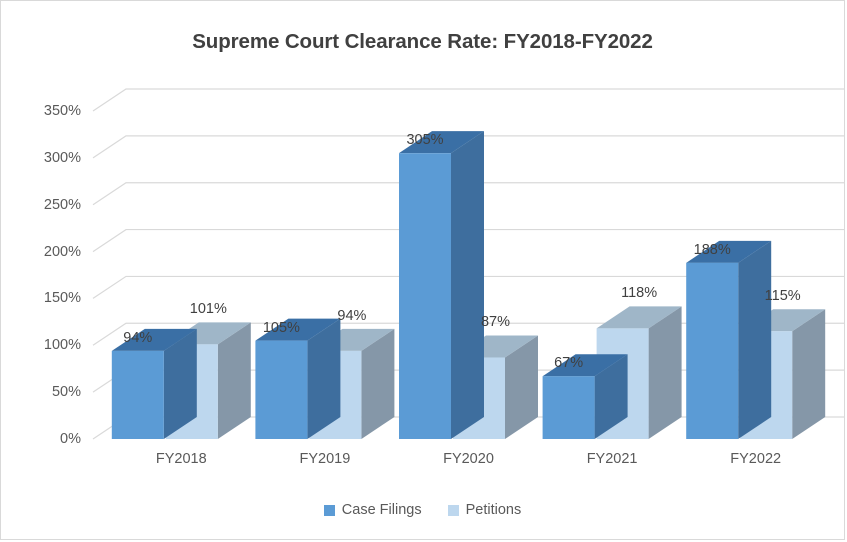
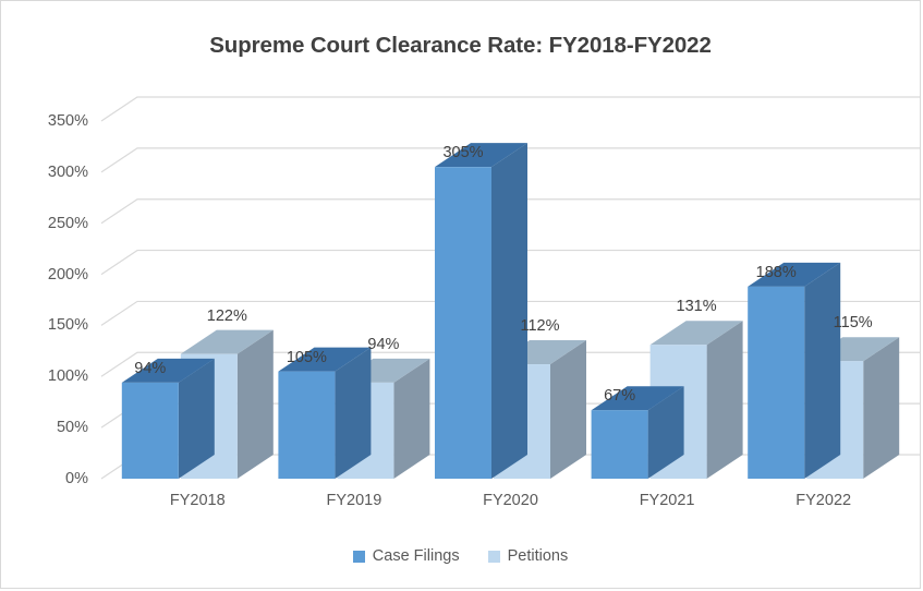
Petitions/FY2018: 101% -> 122%
Petitions/FY2020: 87% -> 112%
Petitions/FY2021: 118% -> 131%
